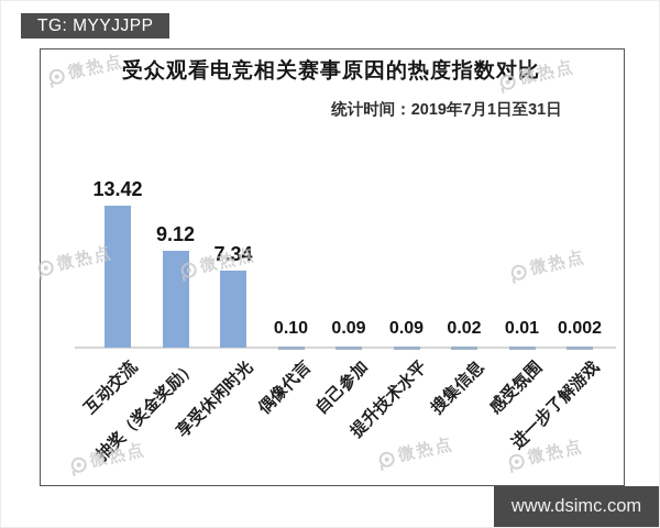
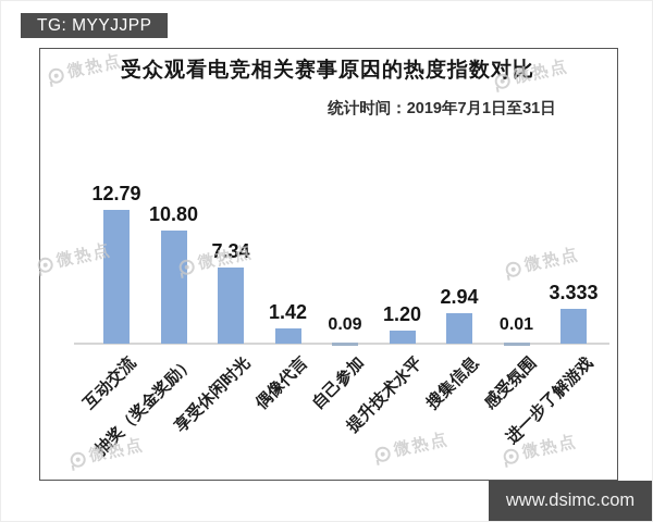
互动交流: 13.42 -> 12.79
抽奖（奖金奖励）: 9.12 -> 10.80
偶像代言: 0.10 -> 1.42
提升技术水平: 0.09 -> 1.20
搜集信息: 0.02 -> 2.94
进一步了解游戏: 0.002 -> 3.333
